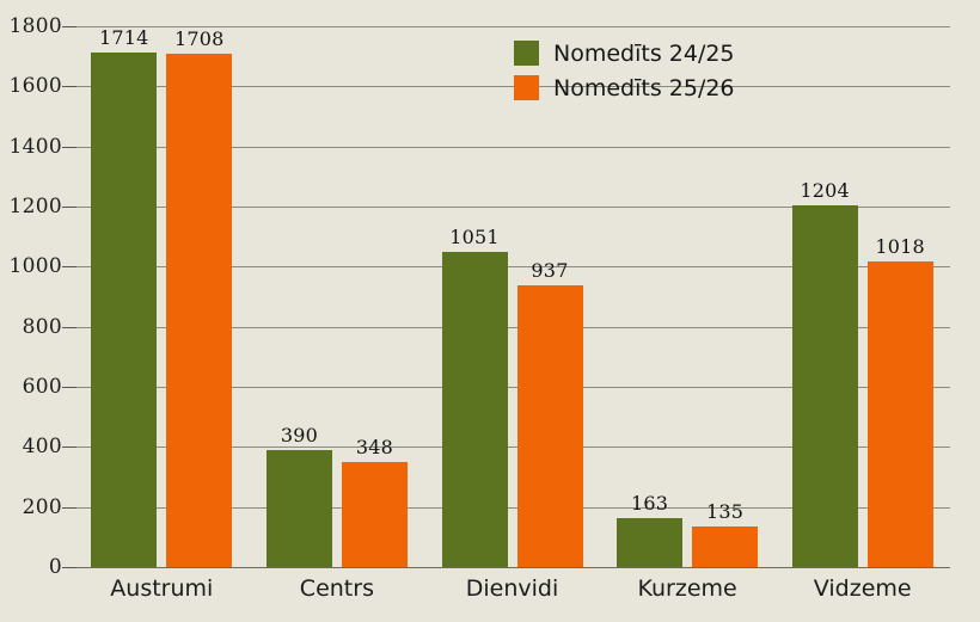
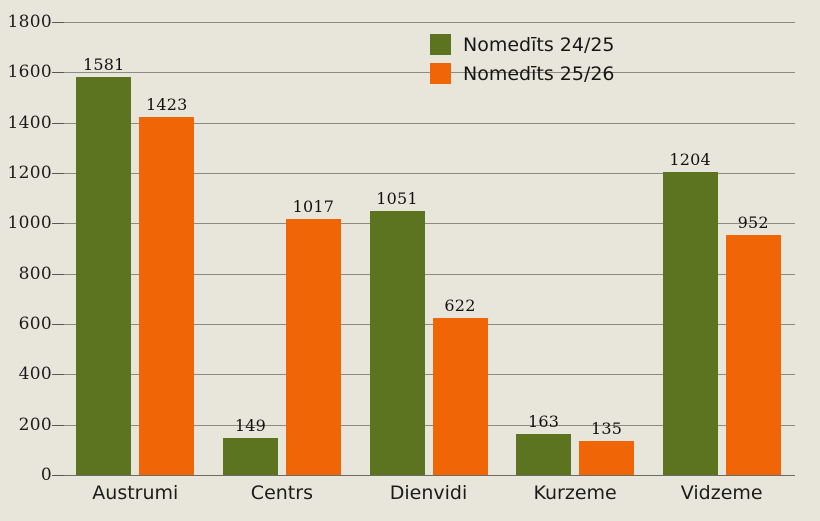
Nomedīts 24/25/Austrumi: 1714 -> 1581
Nomedīts 25/26/Austrumi: 1708 -> 1423
Nomedīts 24/25/Centrs: 390 -> 149
Nomedīts 25/26/Centrs: 348 -> 1017
Nomedīts 25/26/Dienvidi: 937 -> 622
Nomedīts 25/26/Vidzeme: 1018 -> 952
